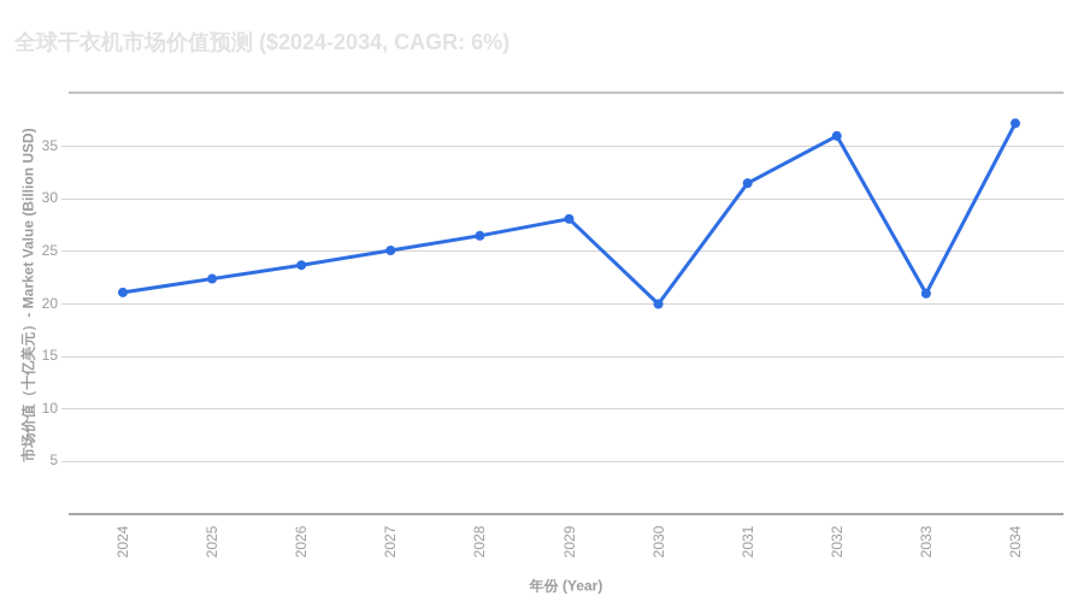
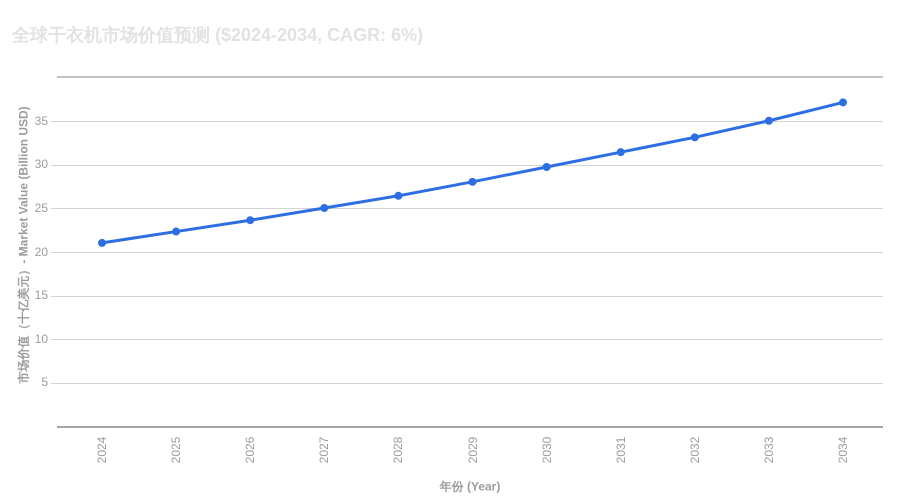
2030: 20 -> 30
2032: 36 -> 33
2033: 21 -> 35
